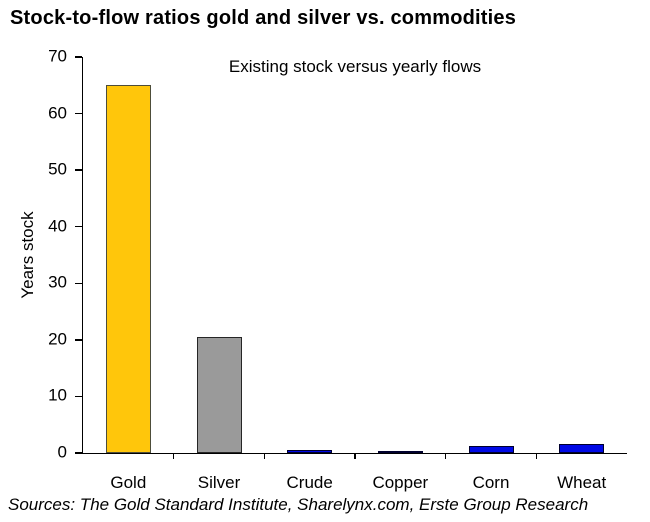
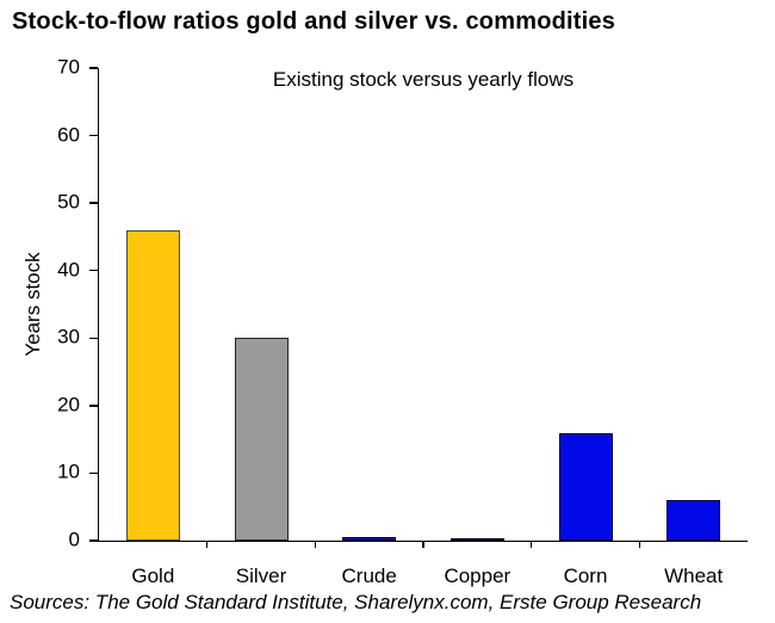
Gold: 65 -> 46
Silver: 20 -> 30
Corn: 1 -> 16
Wheat: 2 -> 6
